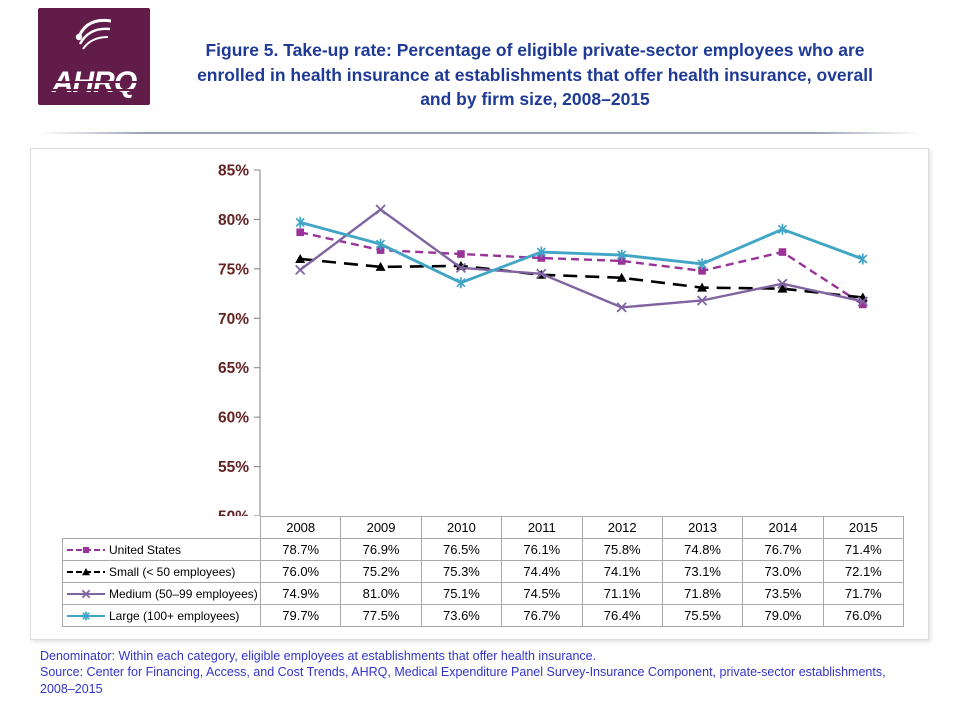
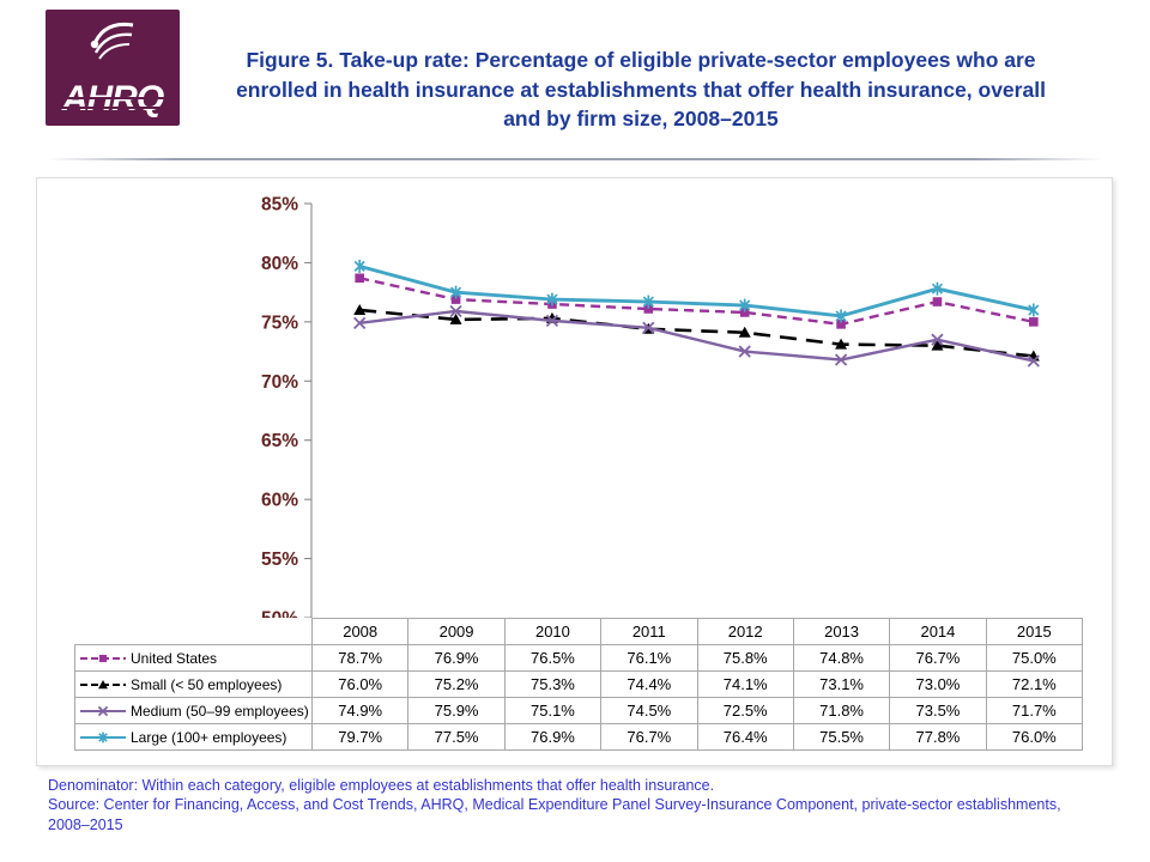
Medium (50–99 employees)/2009: 81.0% -> 75.9%
Large (100+ employees)/2010: 73.6% -> 76.9%
Medium (50–99 employees)/2012: 71.1% -> 72.5%
Large (100+ employees)/2014: 79.0% -> 77.8%
United States/2015: 71.4% -> 75.0%
